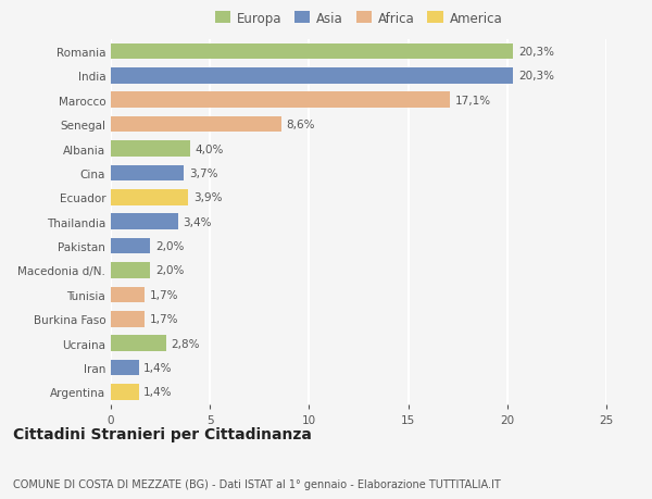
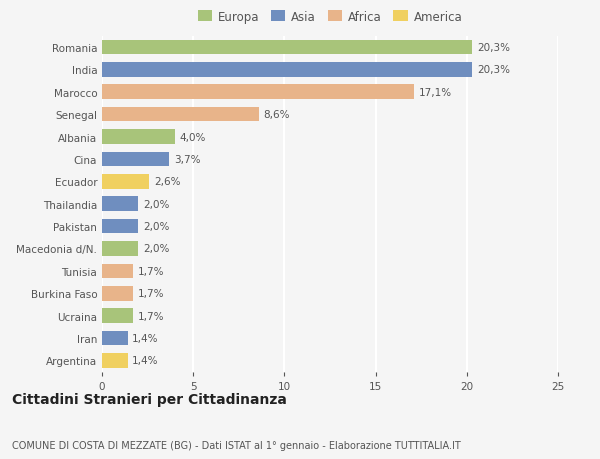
Ecuador: 3,9% -> 2,6%
Thailandia: 3,4% -> 2,0%
Ucraina: 2,8% -> 1,7%
